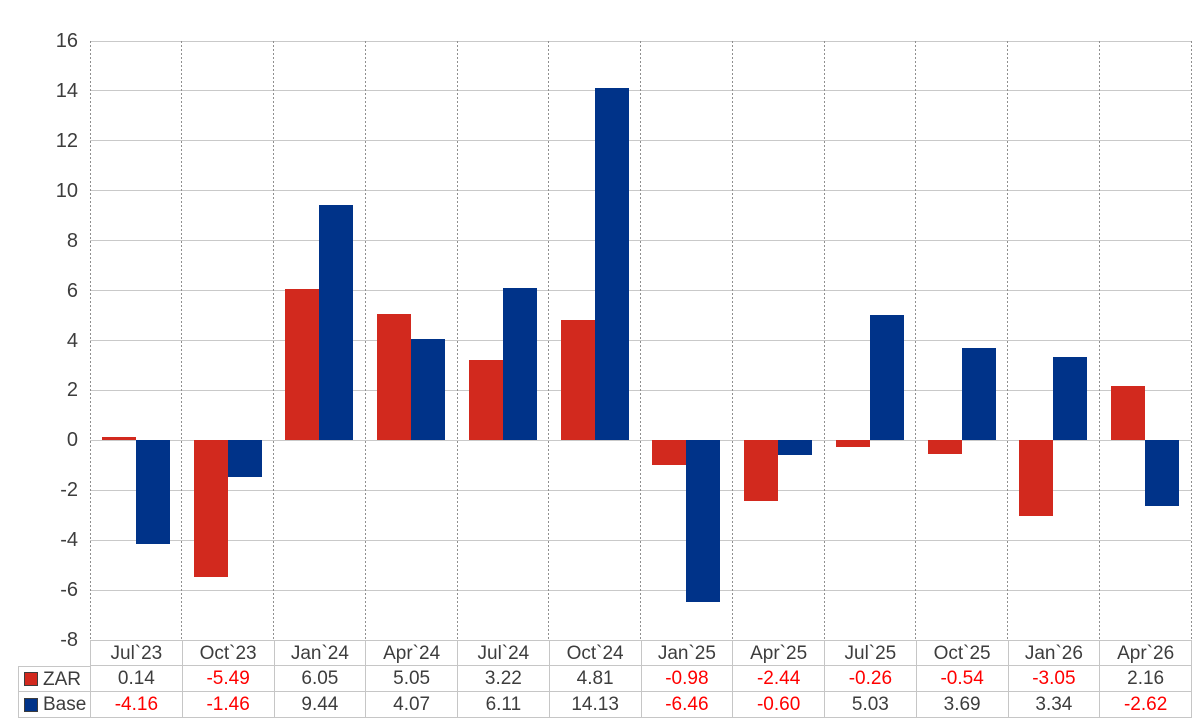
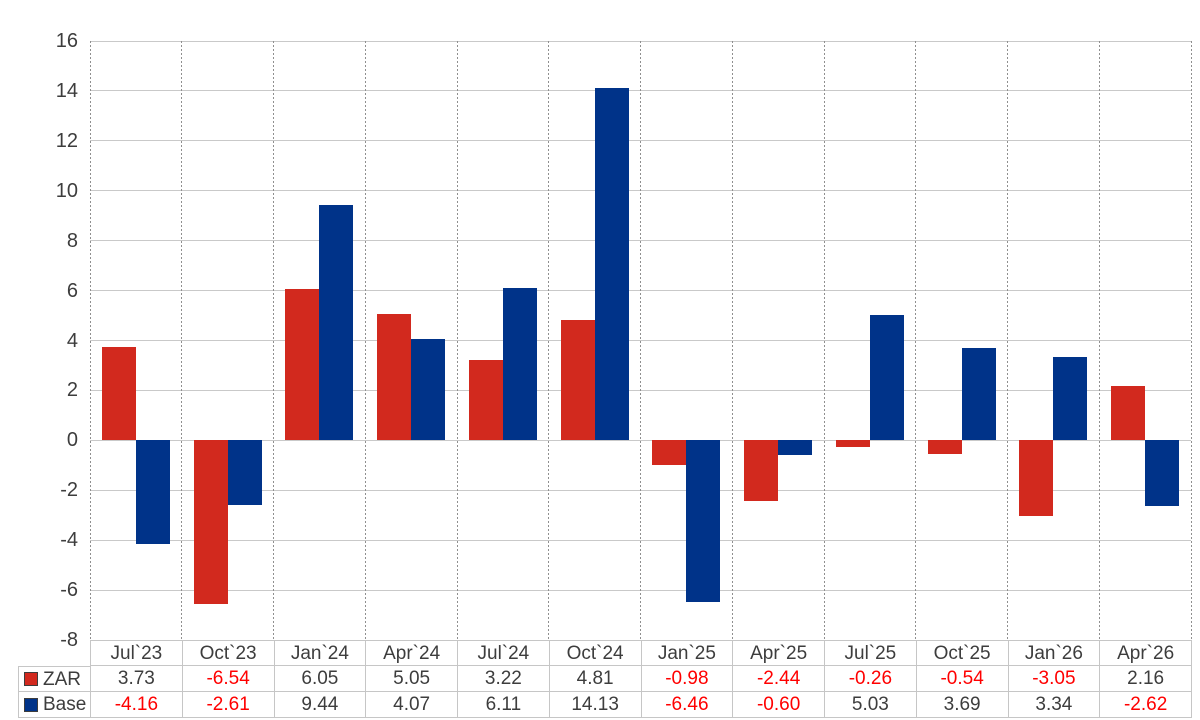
ZAR/Jul`23: 0.14 -> 3.73
ZAR/Oct`23: -5.49 -> -6.54
Base/Oct`23: -1.46 -> -2.61
